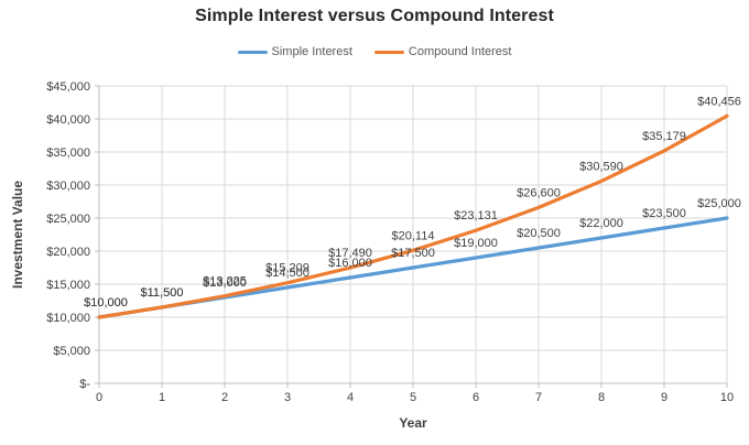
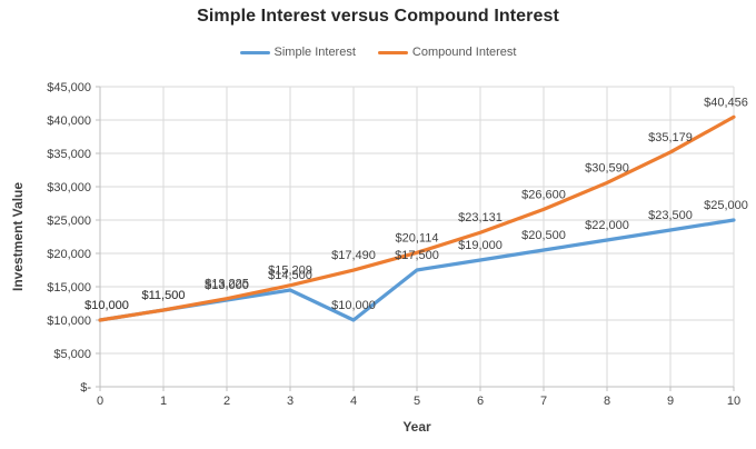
Simple Interest/4: $16,000 -> $10,000
